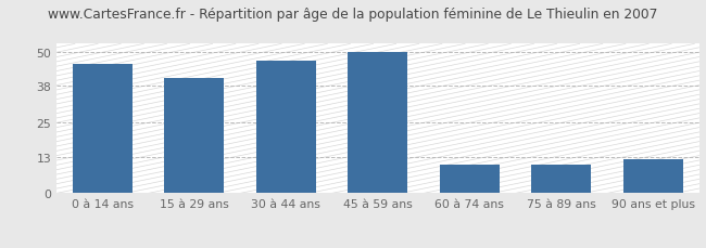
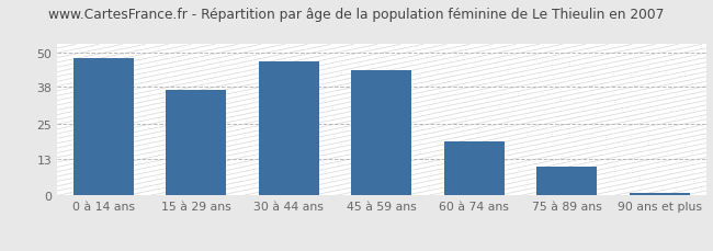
0 à 14 ans: 46 -> 48
15 à 29 ans: 41 -> 37
45 à 59 ans: 50 -> 44
60 à 74 ans: 10 -> 19
90 ans et plus: 12 -> 1
